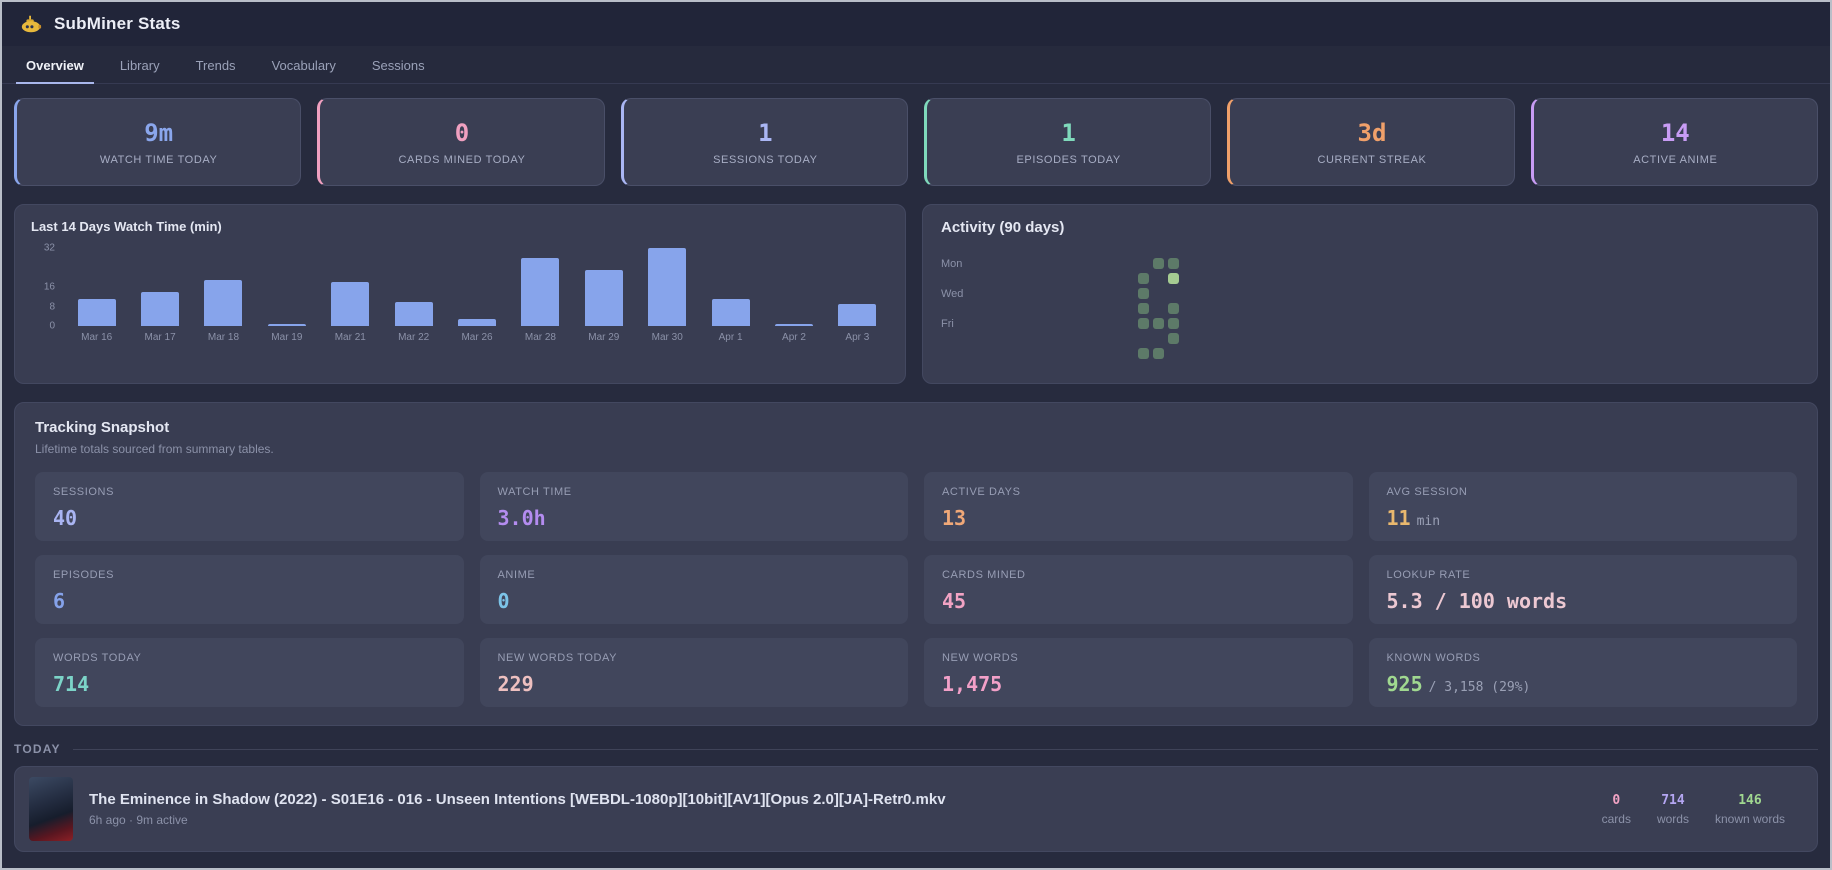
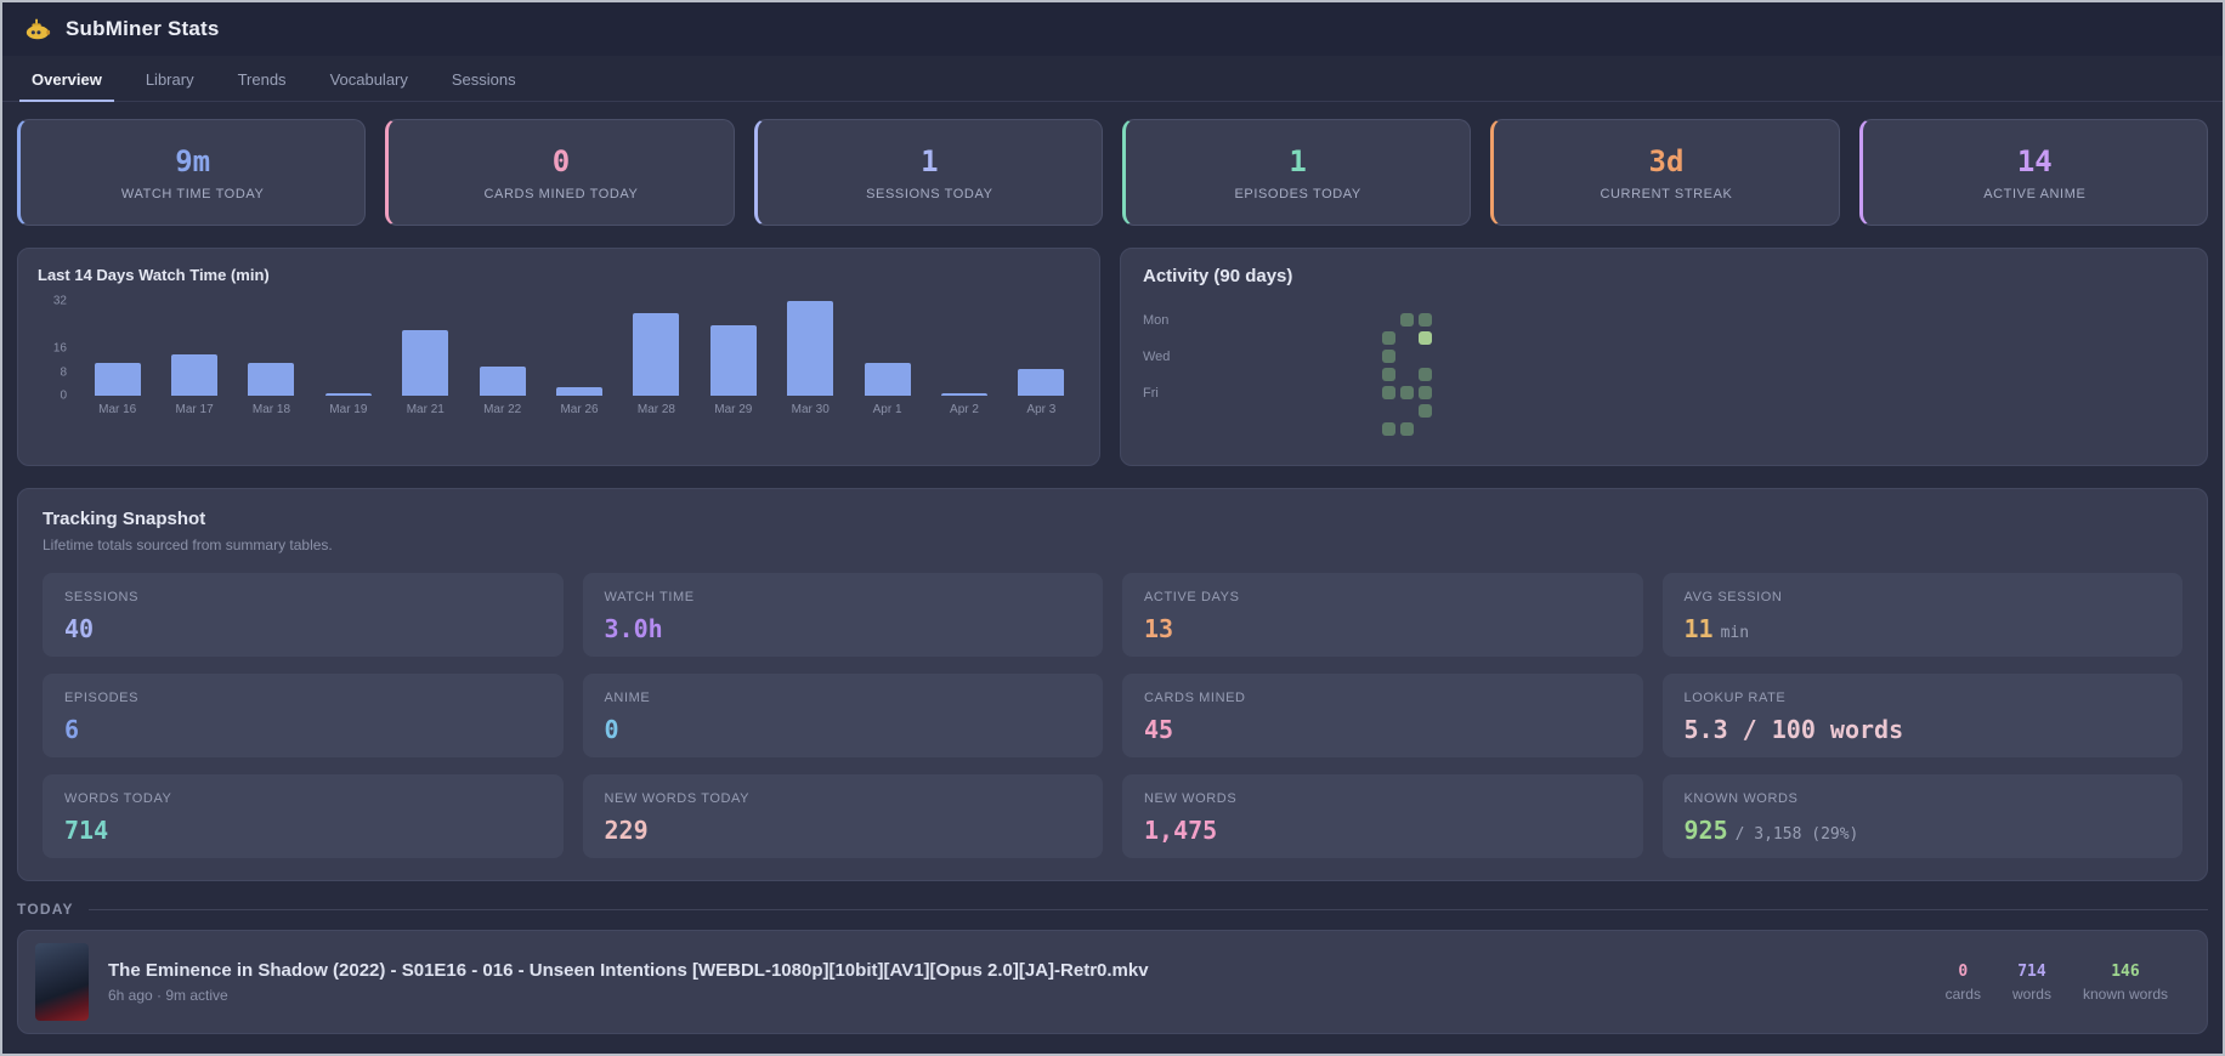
Mar 18: 19 -> 11
Mar 21: 18 -> 22
Mar 29: 23 -> 24
